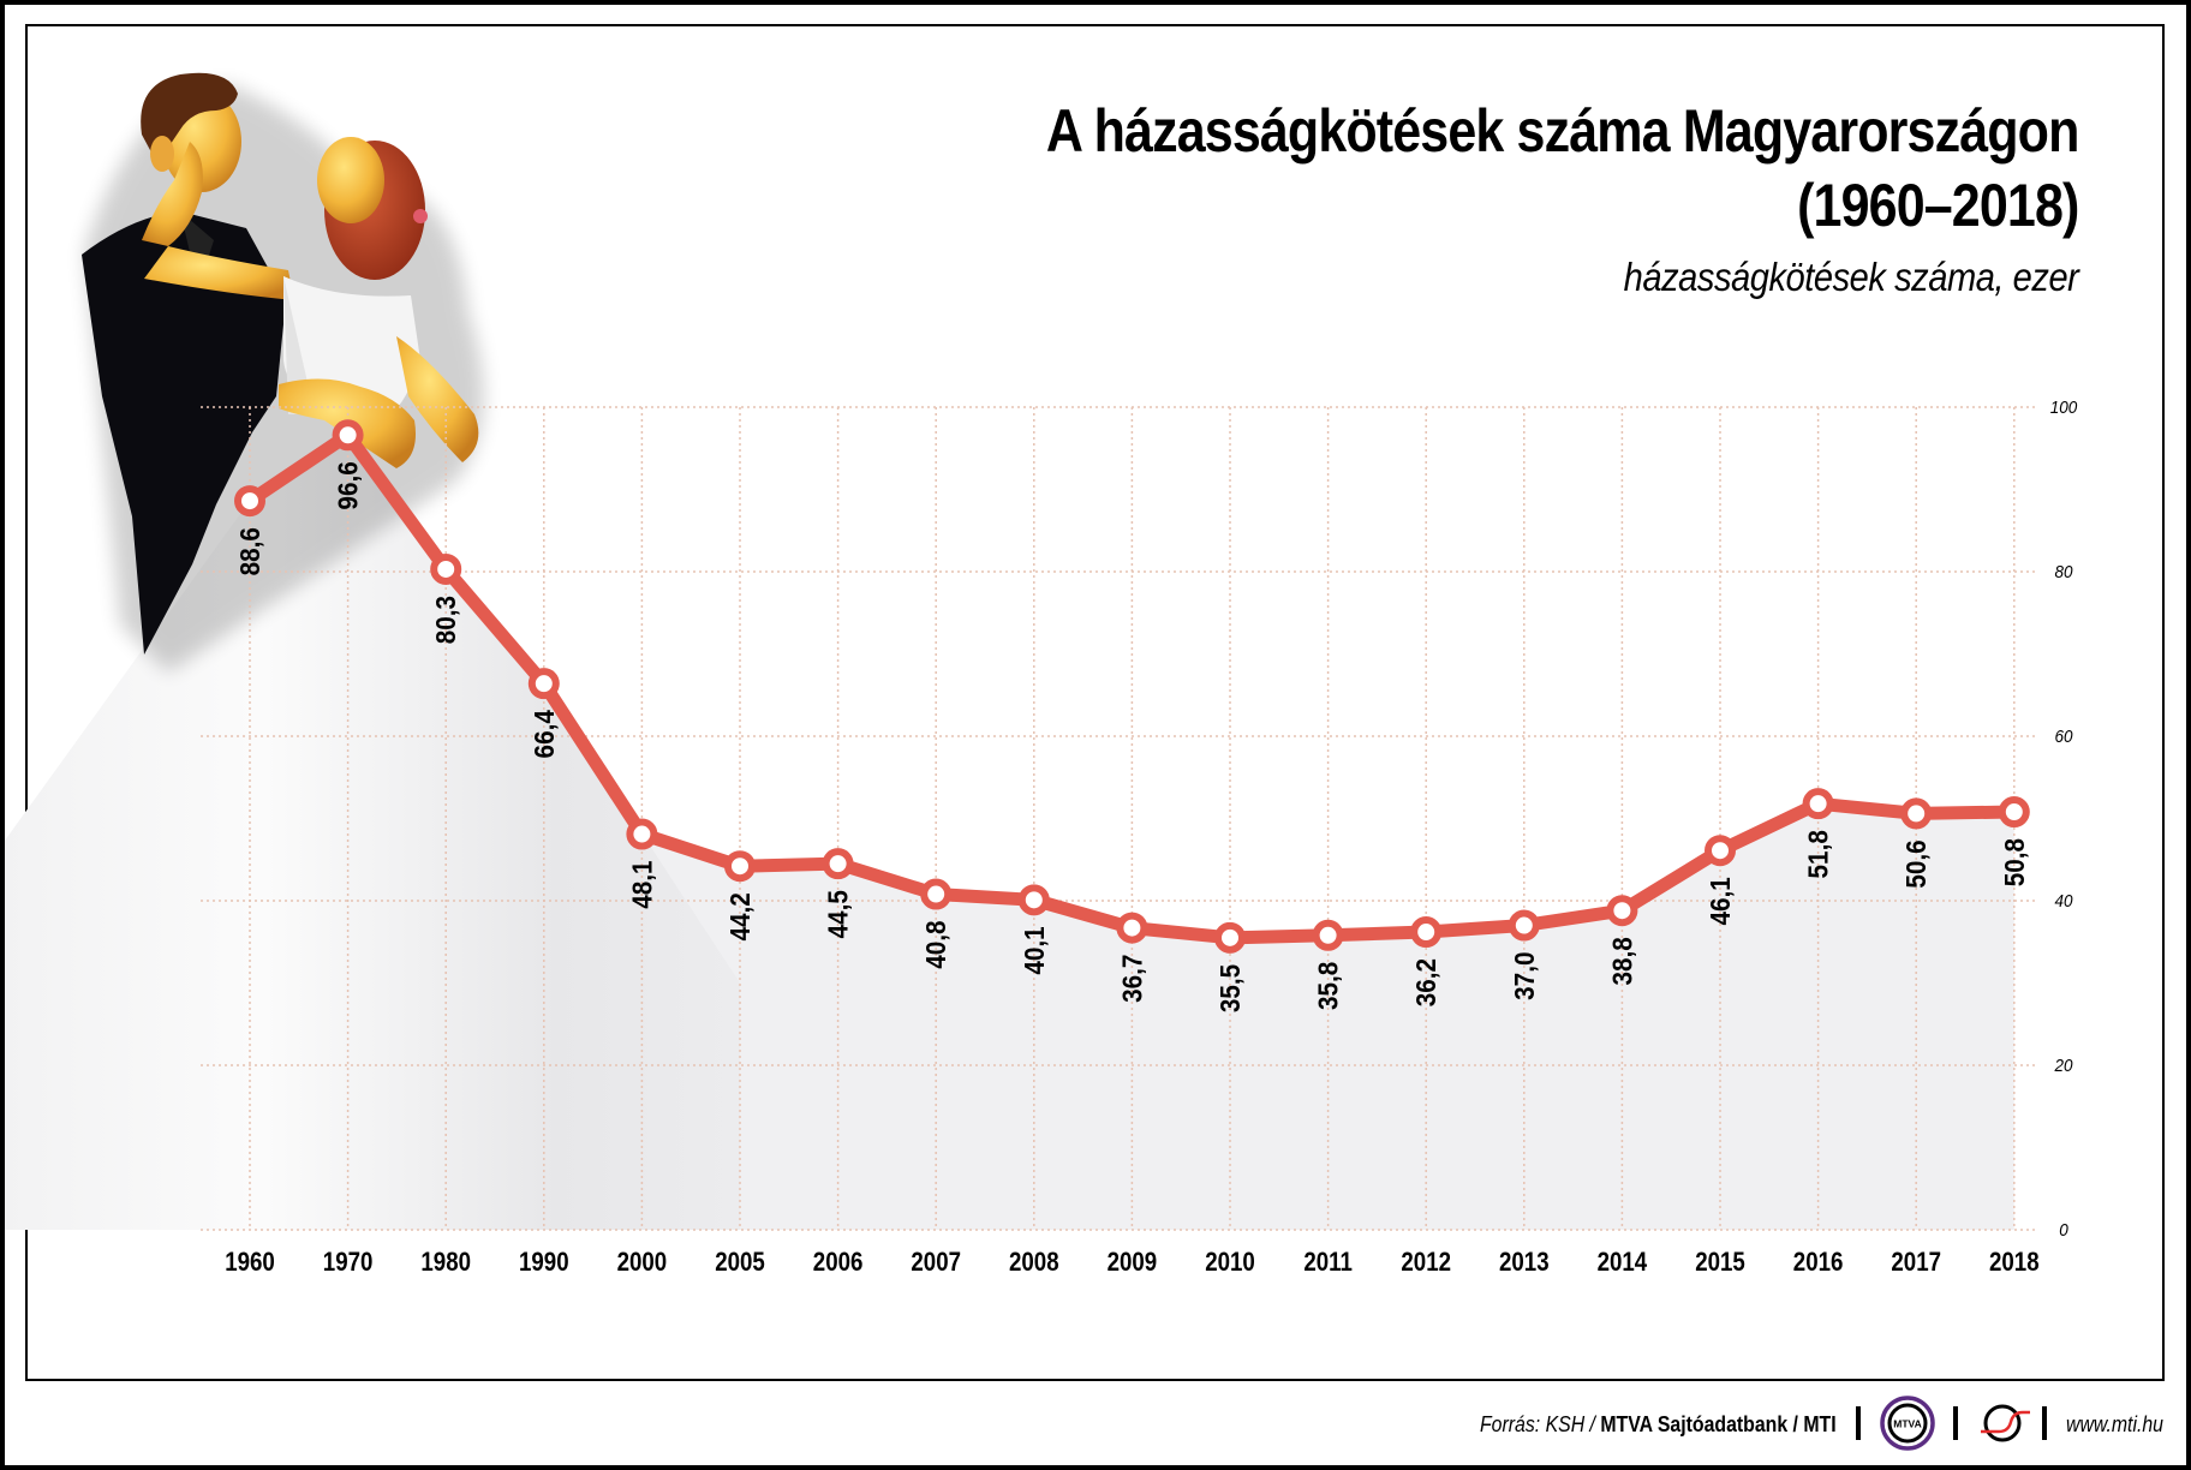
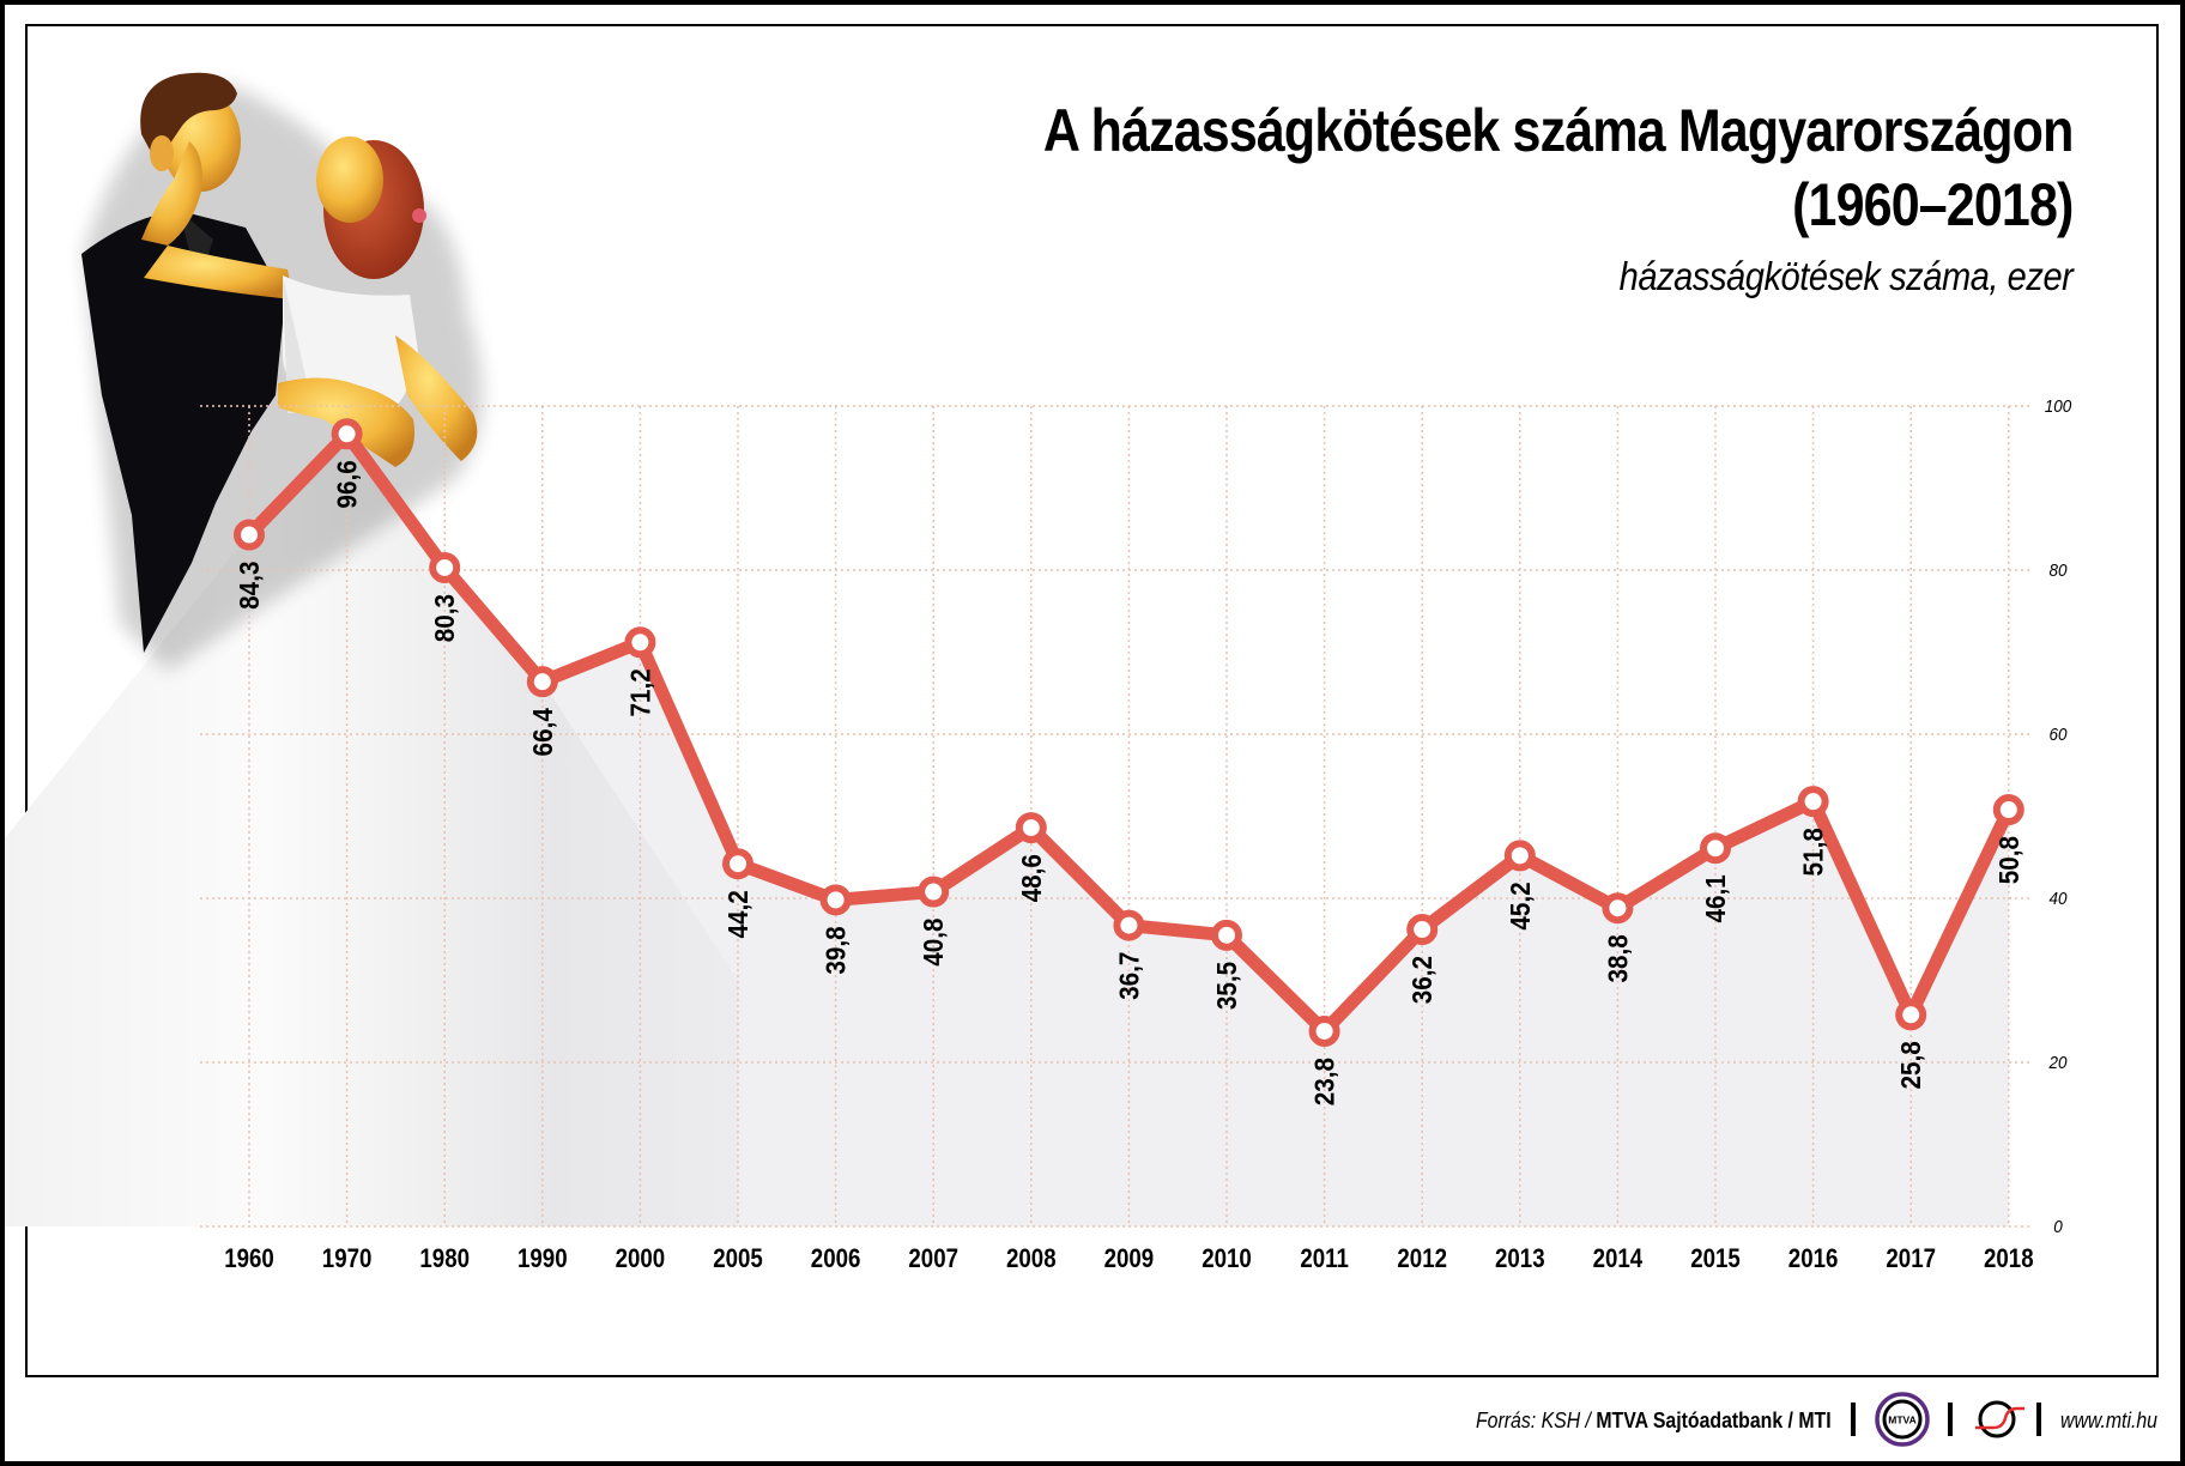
1960: 88,6 -> 84,3
2000: 48,1 -> 71,2
2006: 44,5 -> 39,8
2008: 40,1 -> 48,6
2011: 35,8 -> 23,8
2013: 37,0 -> 45,2
2017: 50,6 -> 25,8
